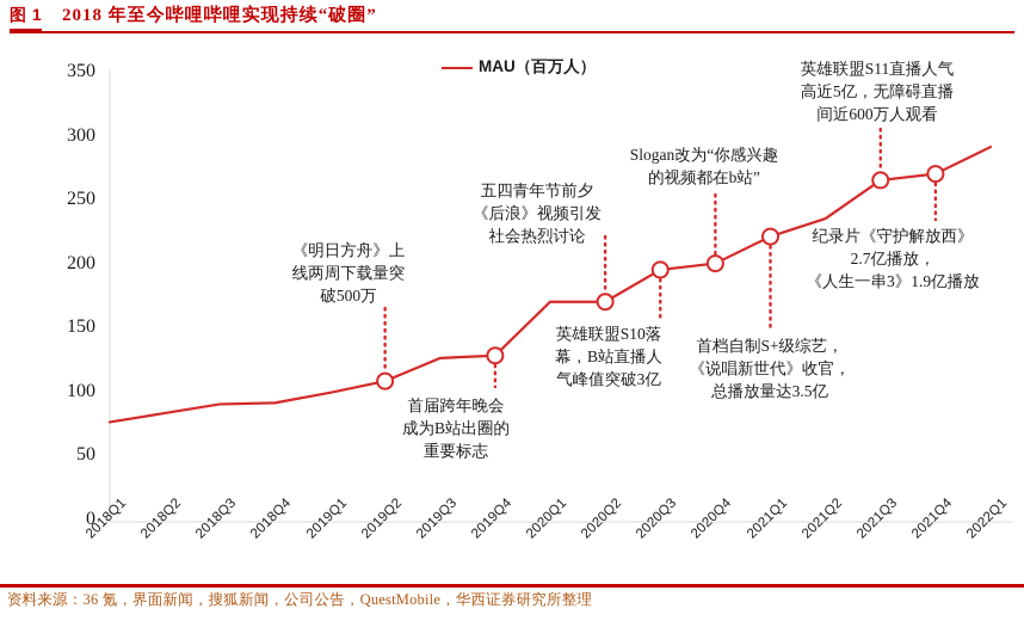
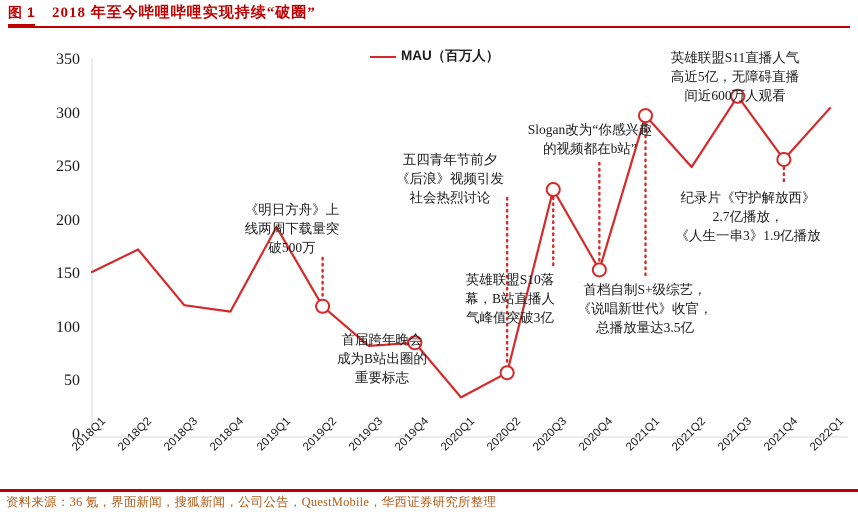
2018Q1: 78 -> 154
2018Q2: 85 -> 175
2018Q3: 92 -> 123
2018Q4: 93 -> 117
2019Q1: 101 -> 196
2019Q2: 110 -> 122
2019Q3: 128 -> 85
2019Q4: 130 -> 88
2020Q1: 172 -> 37
2020Q2: 172 -> 60
2020Q3: 197 -> 231
2020Q4: 202 -> 156
2021Q1: 223 -> 300
2021Q2: 237 -> 252
2021Q3: 267 -> 318
2021Q4: 272 -> 259
2022Q1: 293 -> 307
